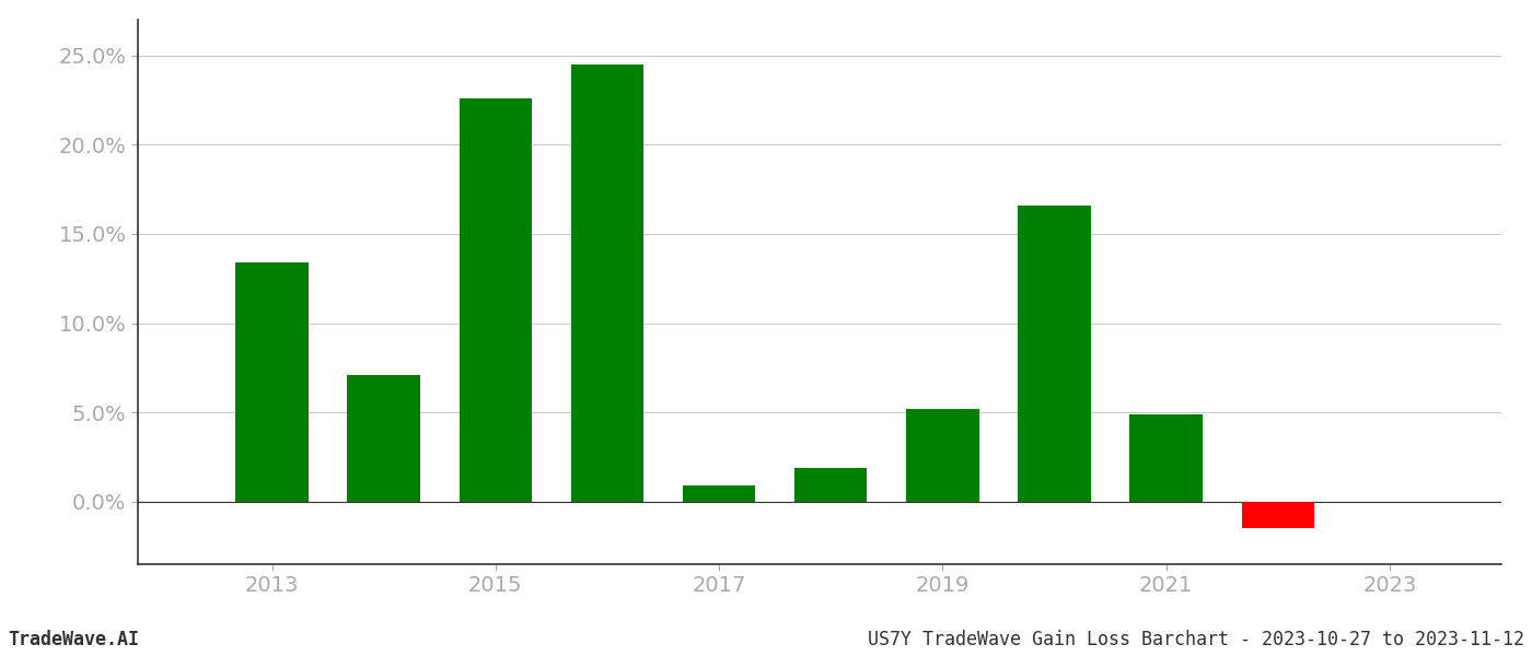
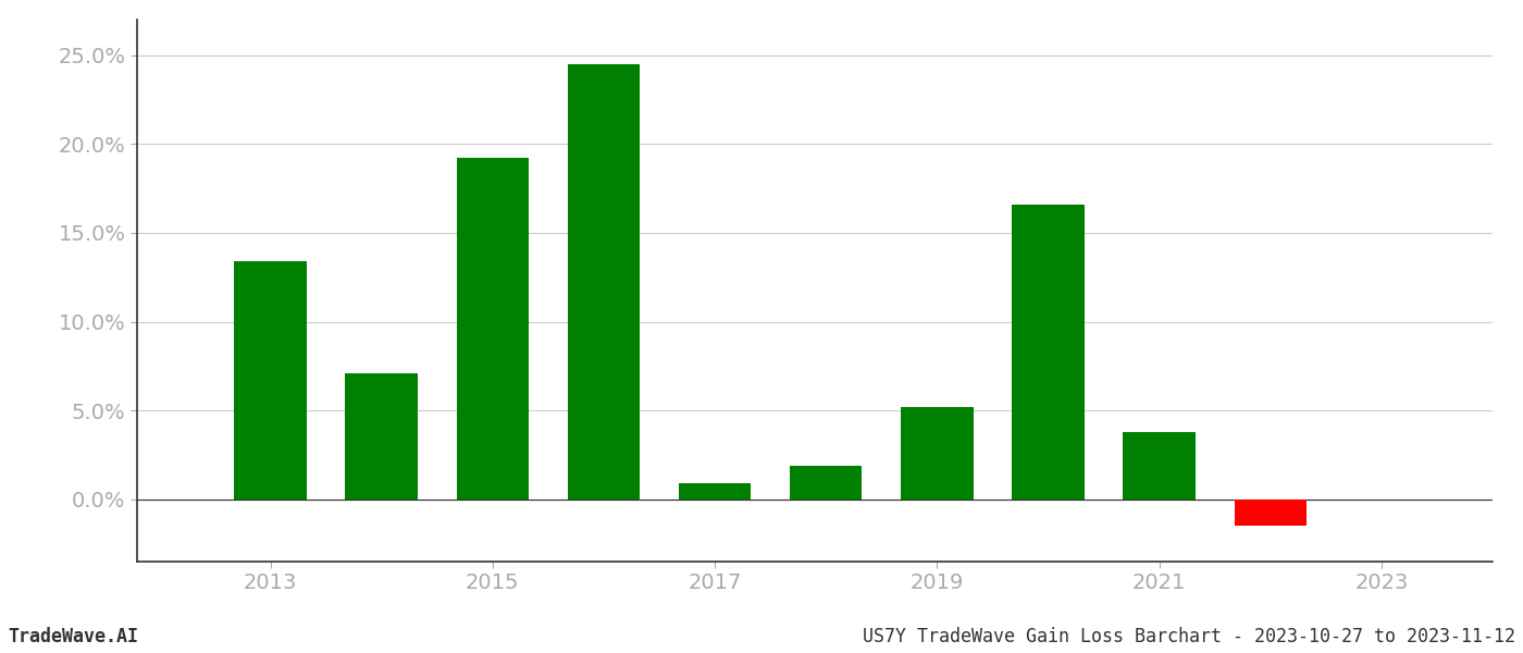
2015: 22.6% -> 19.2%
2021: 4.9% -> 3.8%
